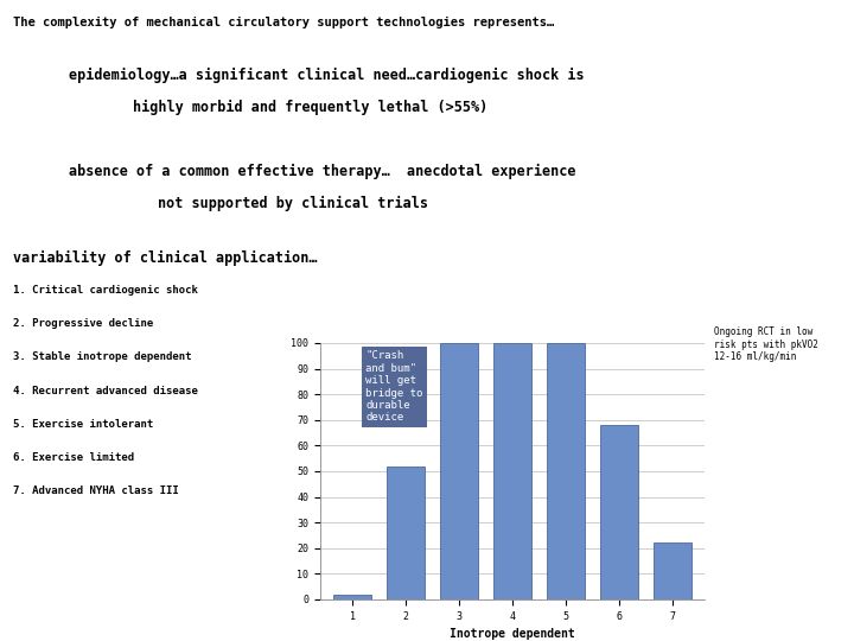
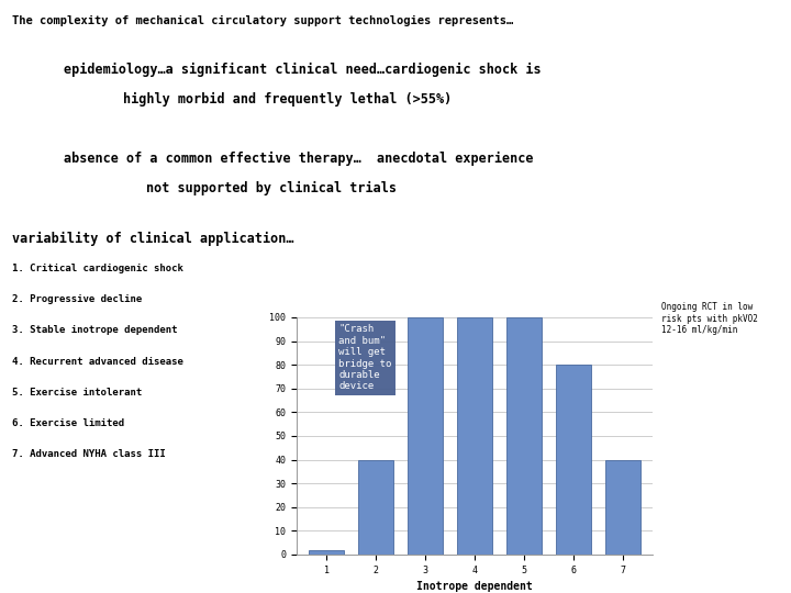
2: 52 -> 40
6: 68 -> 80
7: 22 -> 40
